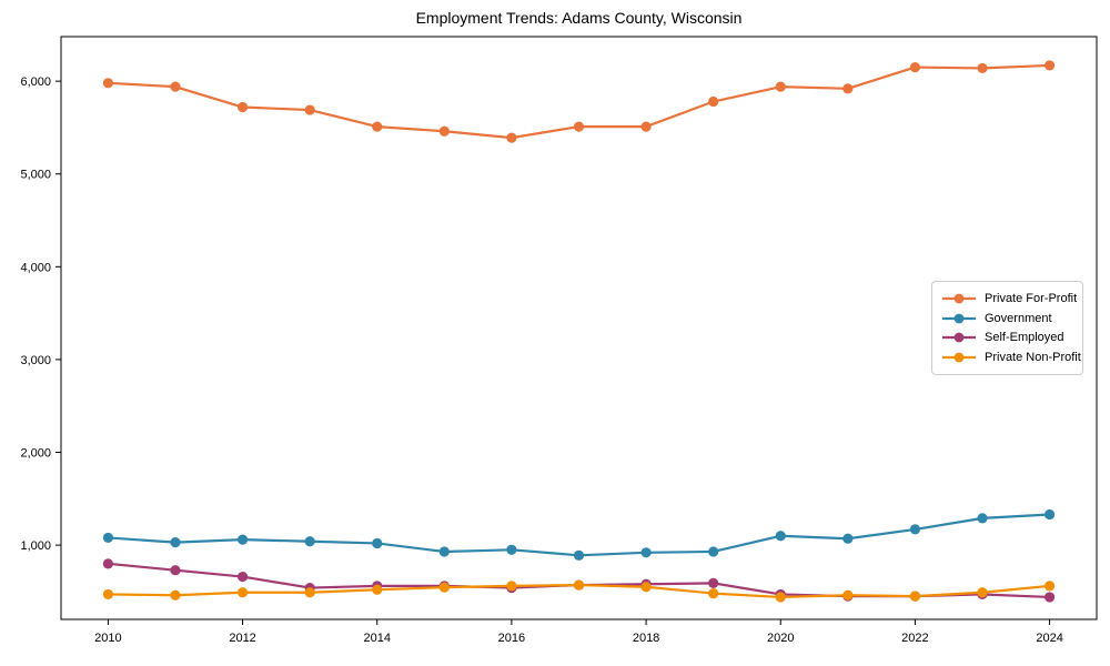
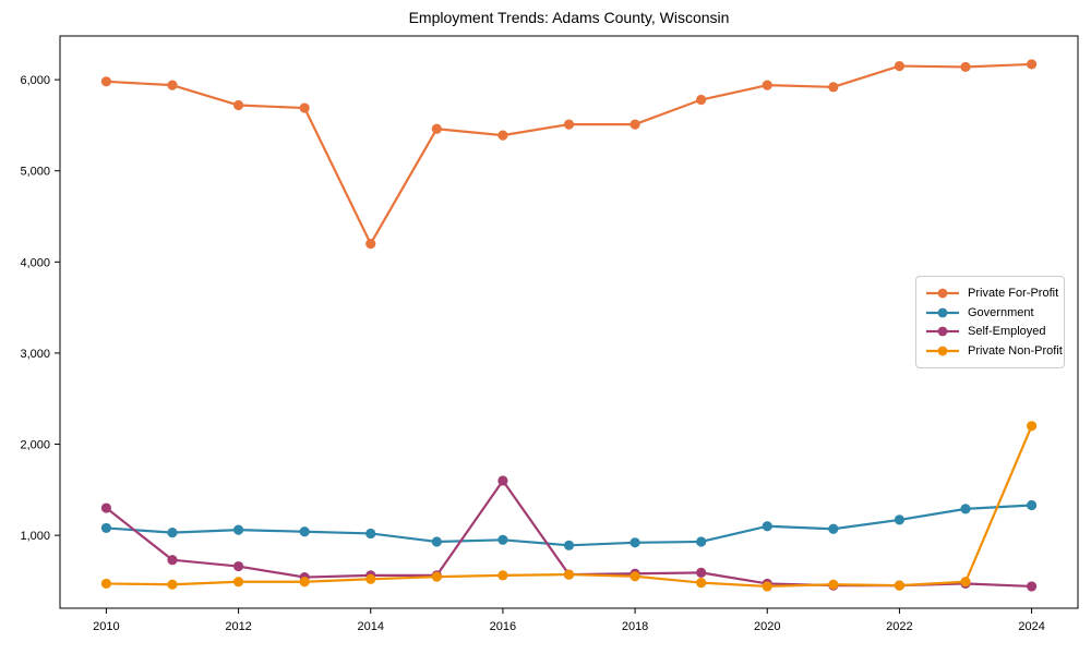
Self-Employed/2010: 800 -> 1300
Private For-Profit/2014: 5500 -> 4200
Self-Employed/2016: 500 -> 1600
Private Non-Profit/2024: 600 -> 2200
